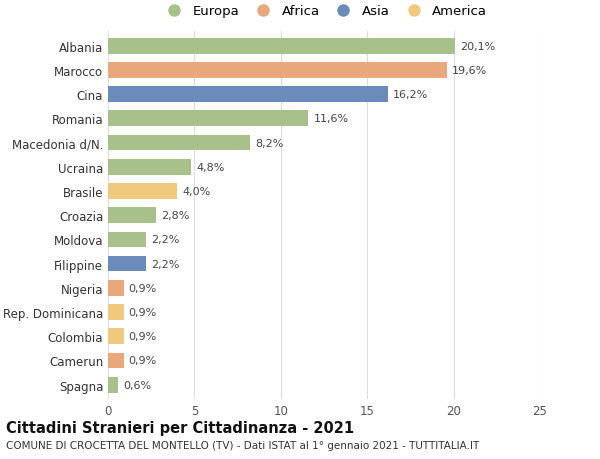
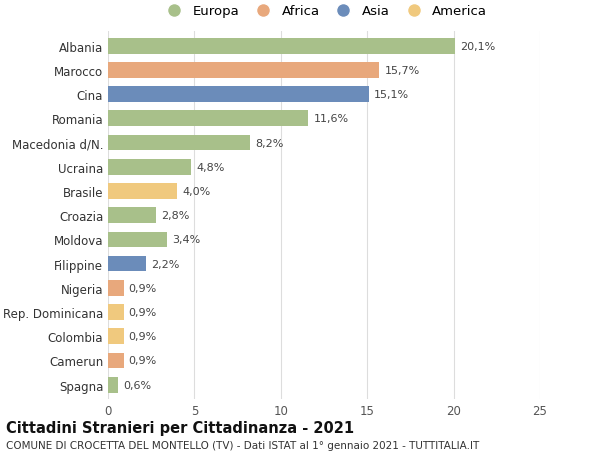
Marocco: 19,6% -> 15,7%
Cina: 16,2% -> 15,1%
Moldova: 2,2% -> 3,4%
